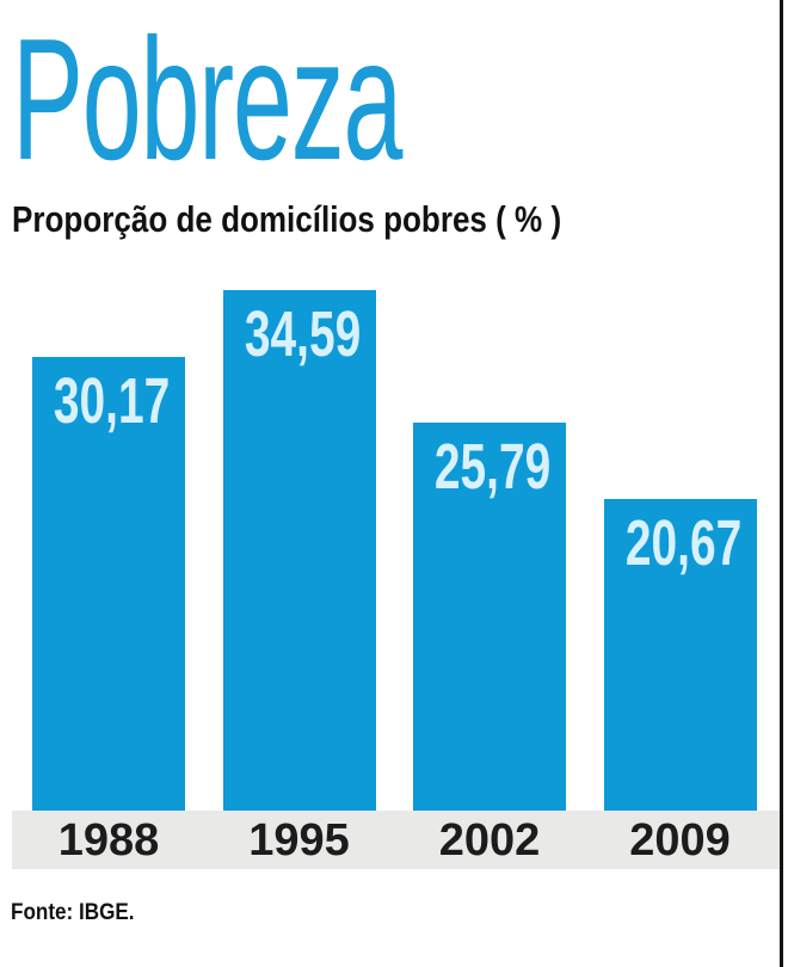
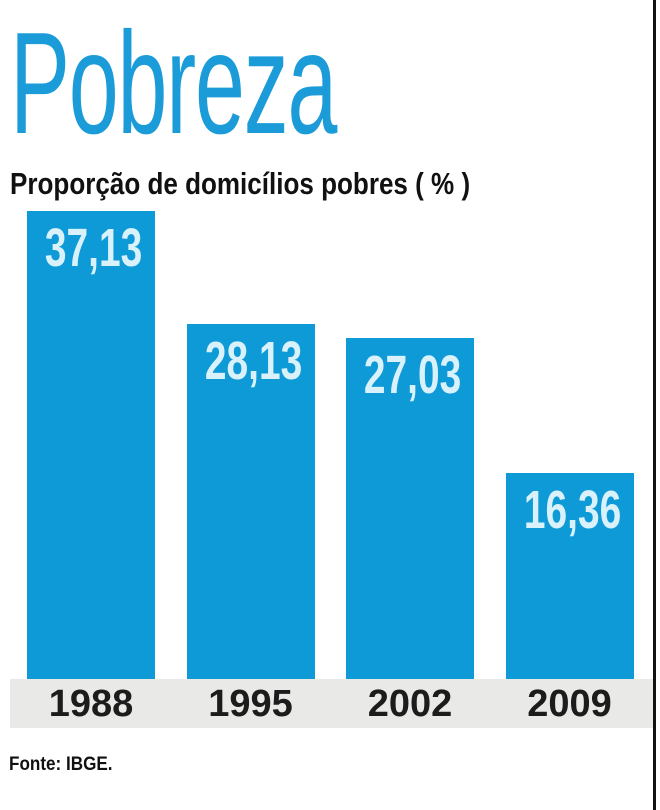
1988: 30,17 -> 37,13
1995: 34,59 -> 28,13
2002: 25,79 -> 27,03
2009: 20,67 -> 16,36
